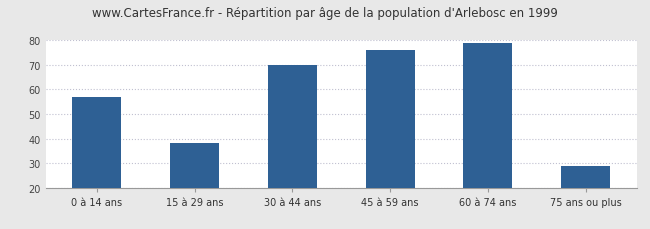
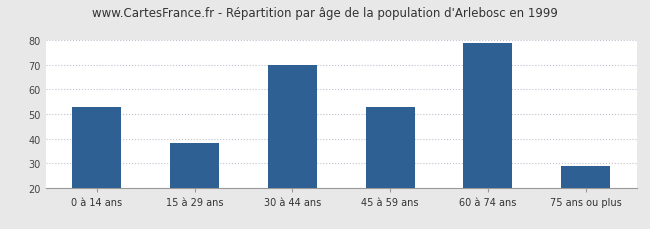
0 à 14 ans: 57 -> 53
45 à 59 ans: 76 -> 53
